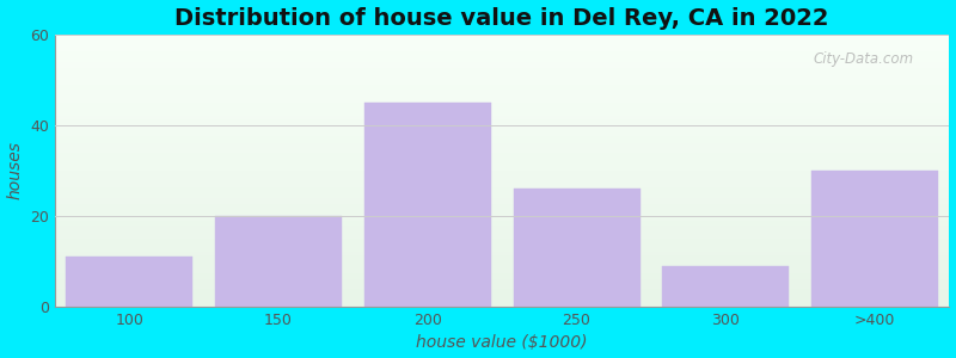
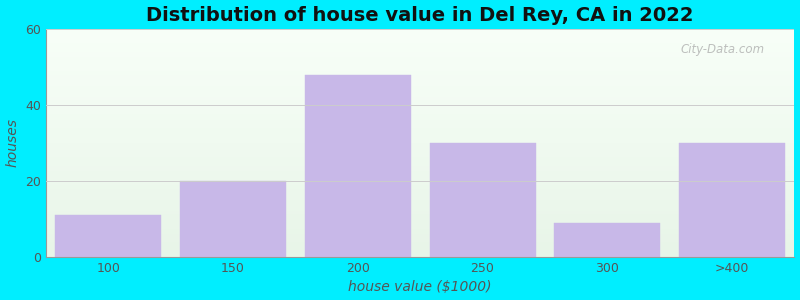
200: 45 -> 48
250: 26 -> 30
